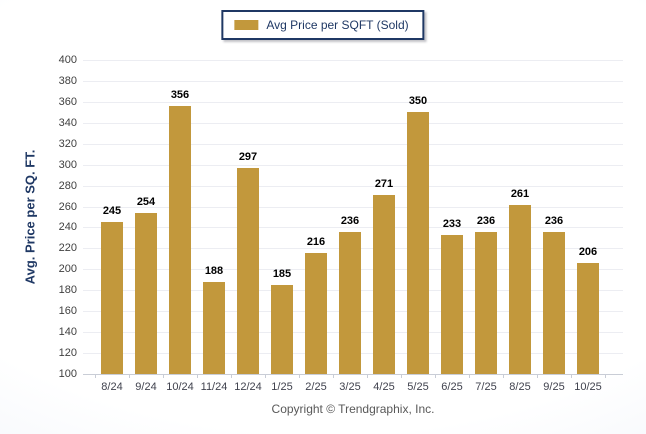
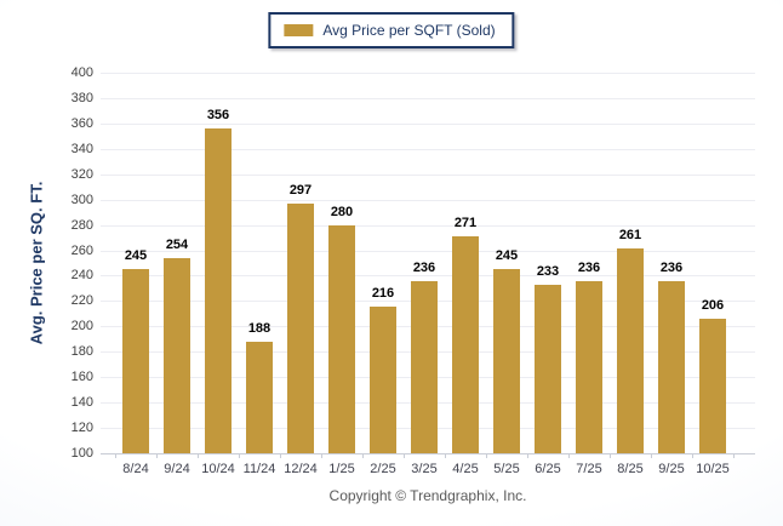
1/25: 185 -> 280
5/25: 350 -> 245
